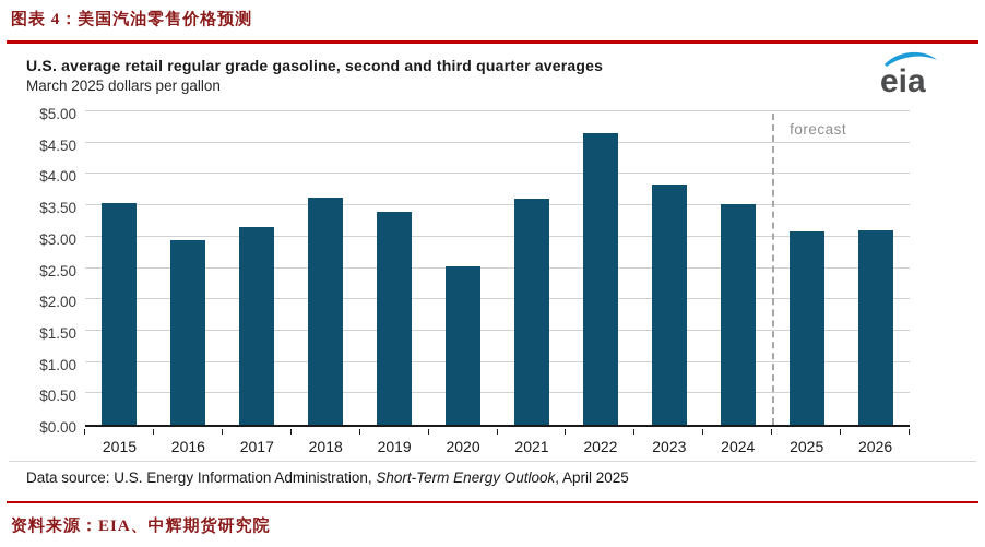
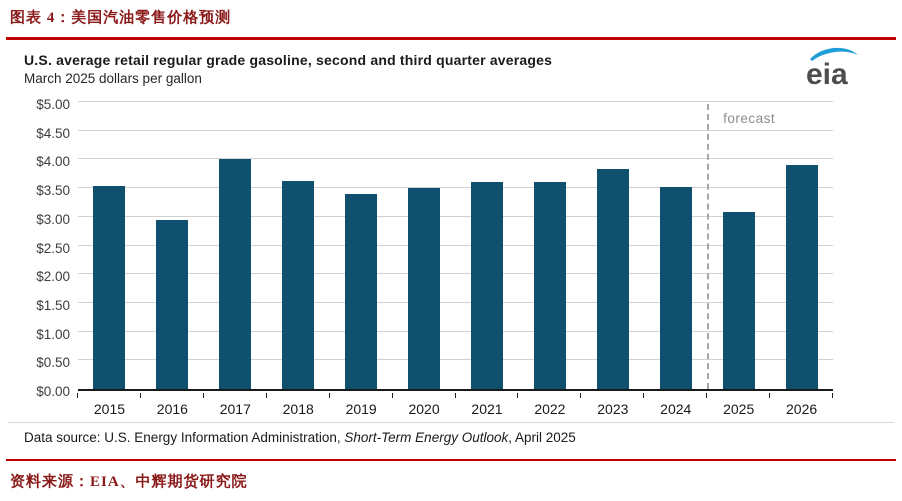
2017: $3.1 -> $4.0
2020: $2.5 -> $3.5
2022: $4.7 -> $3.6
2026: $3.1 -> $3.9
